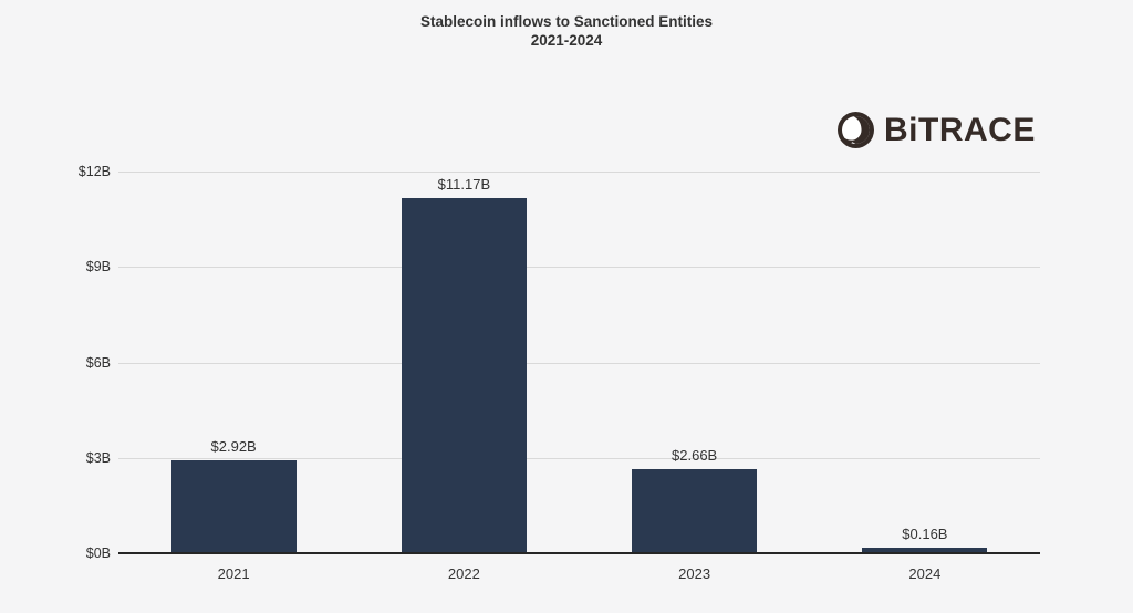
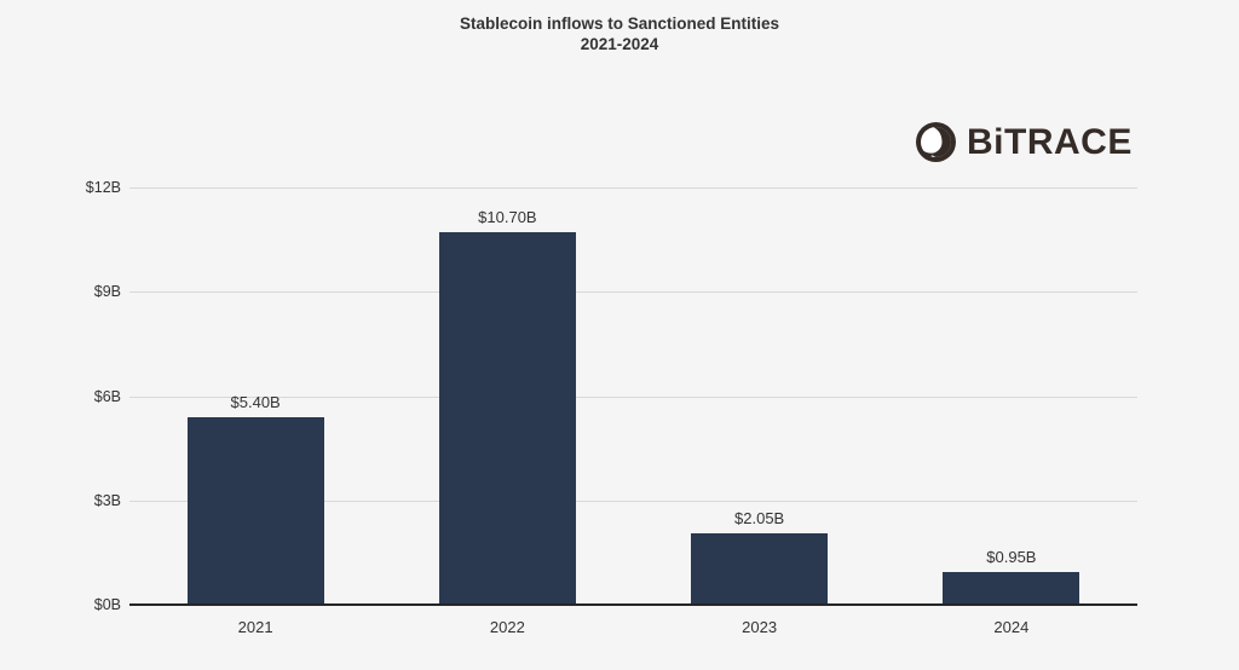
2021: $2.92B -> $5.40B
2022: $11.17B -> $10.70B
2023: $2.66B -> $2.05B
2024: $0.16B -> $0.95B
